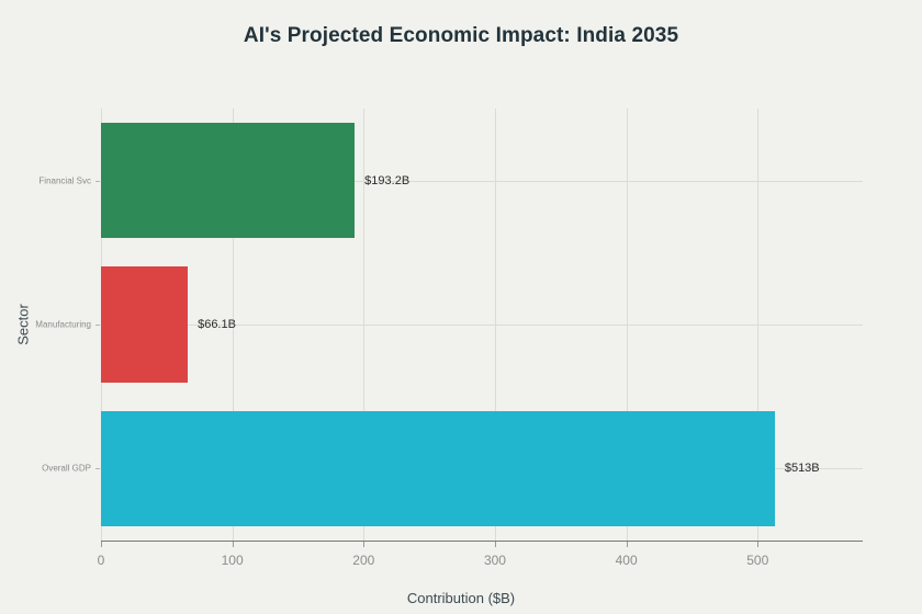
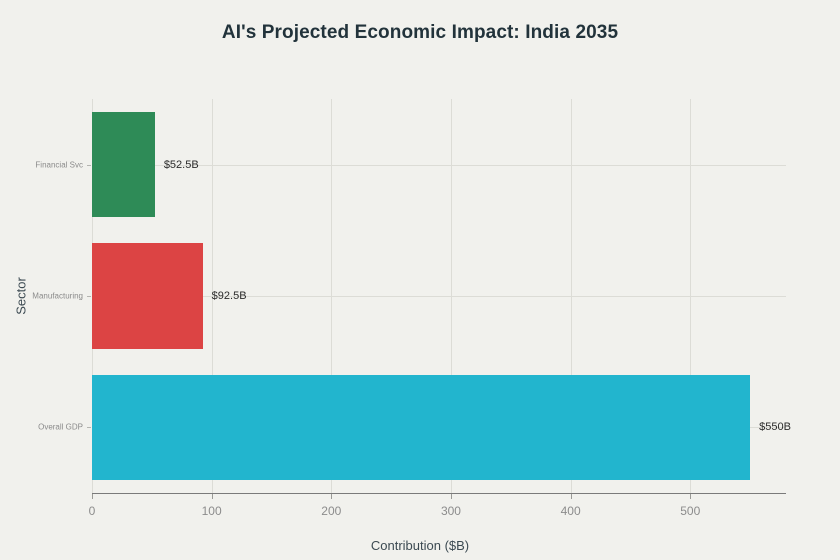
Financial Svc: $193.2B -> $52.5B
Manufacturing: $66.1B -> $92.5B
Overall GDP: $513B -> $550B
